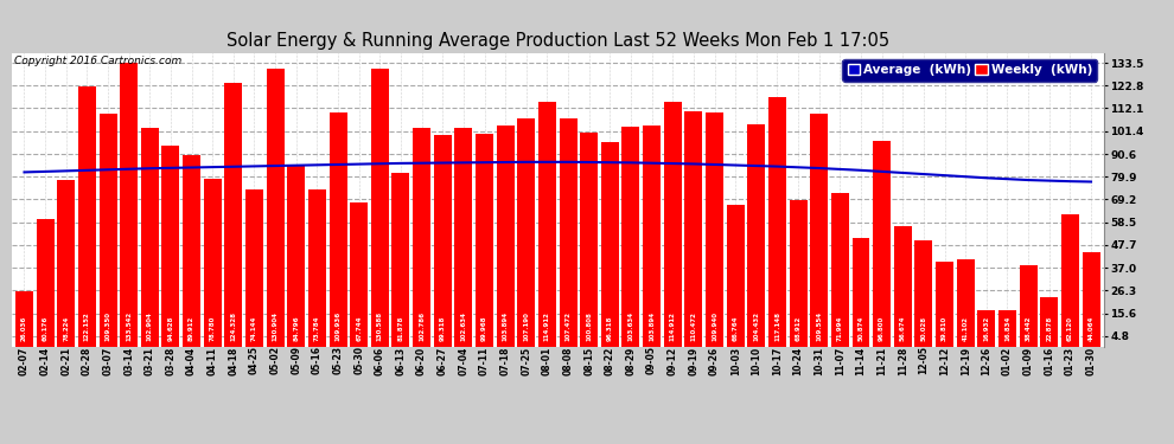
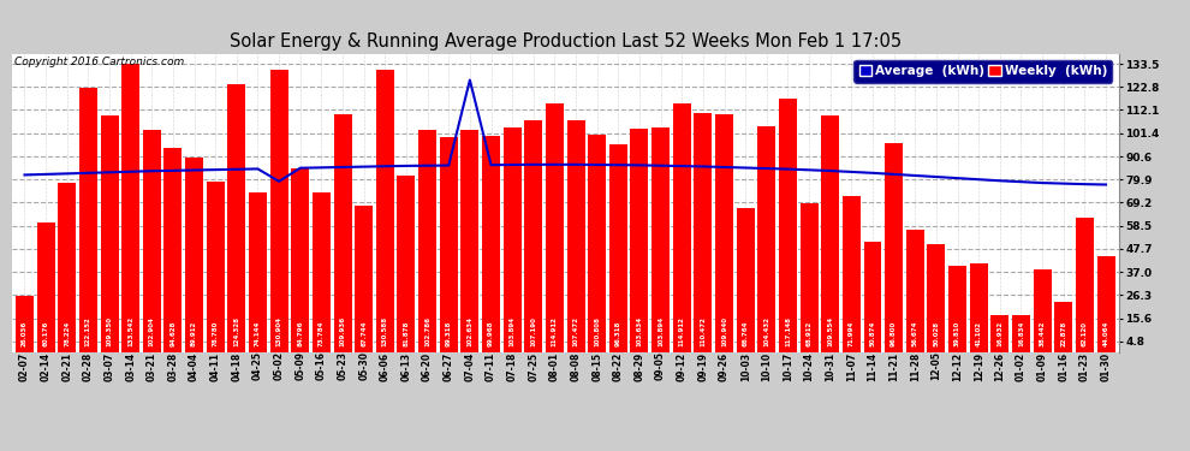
Average (kWh)/05-02: 85 -> 79
Average (kWh)/07-04: 86 -> 126
